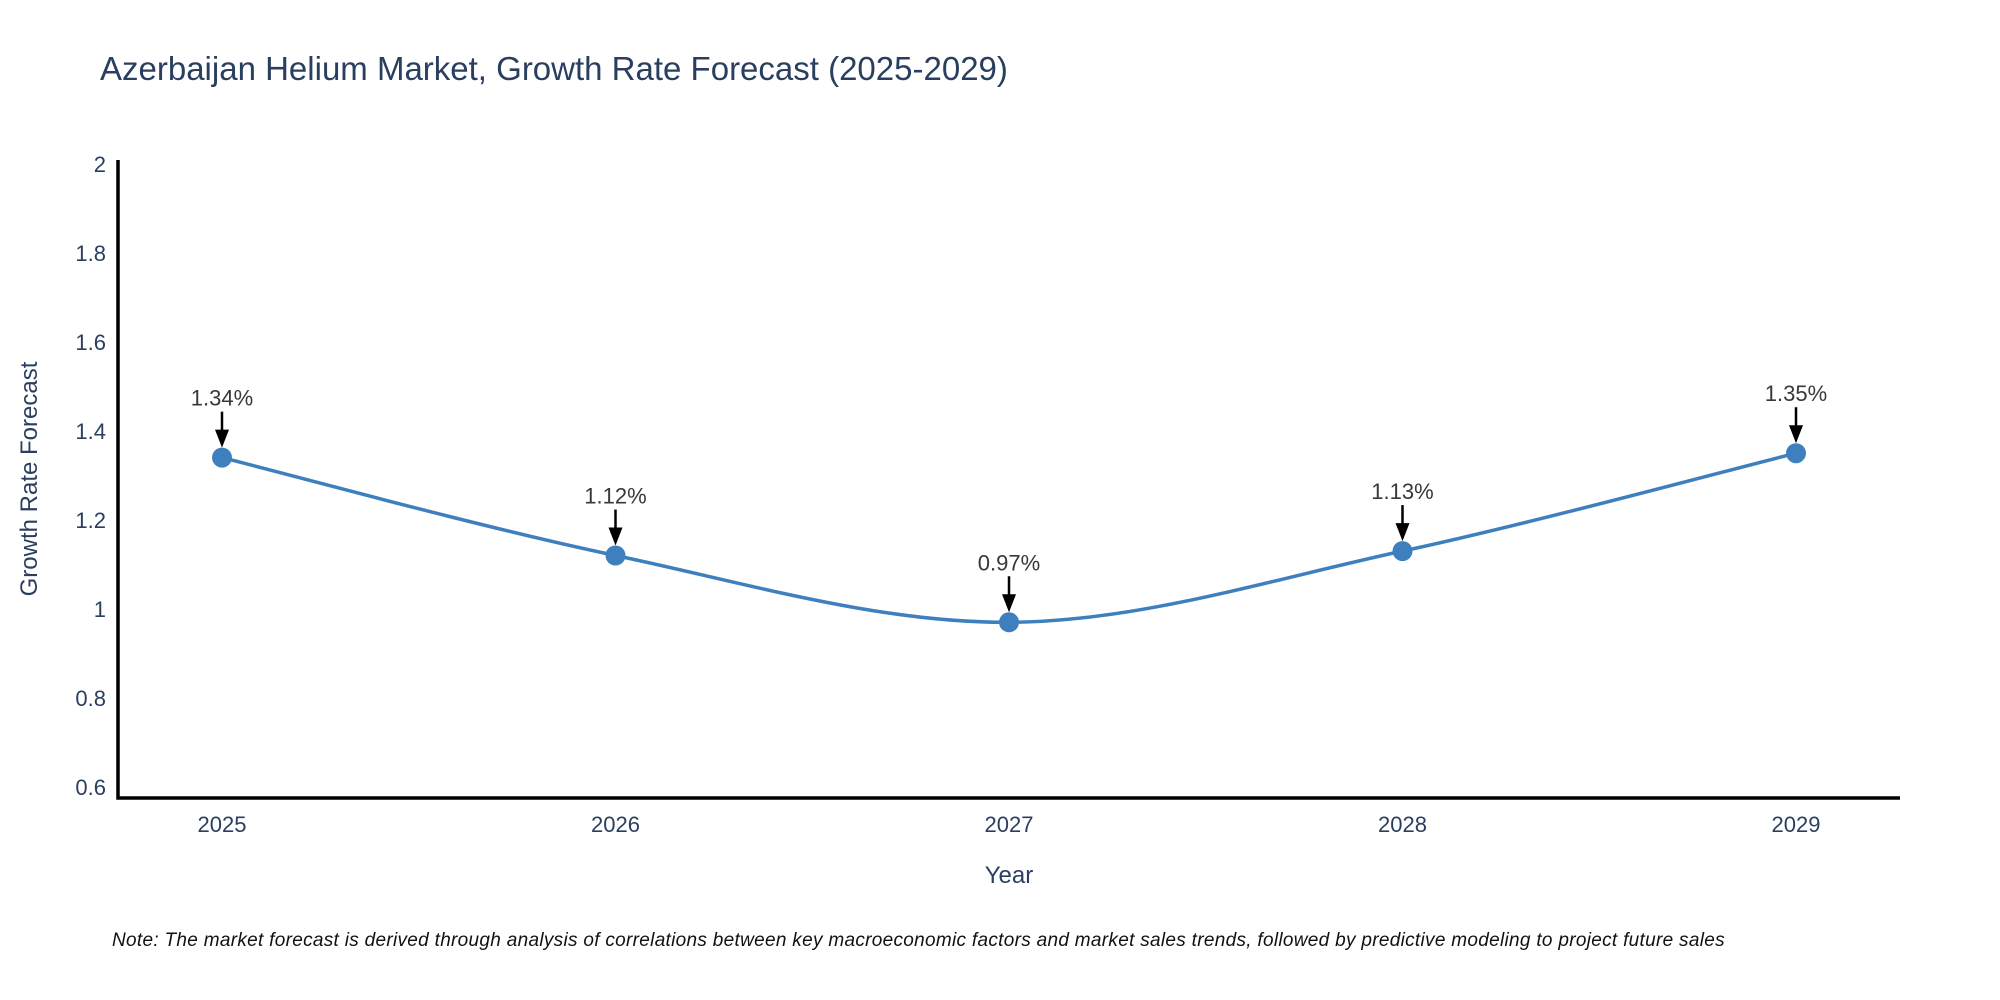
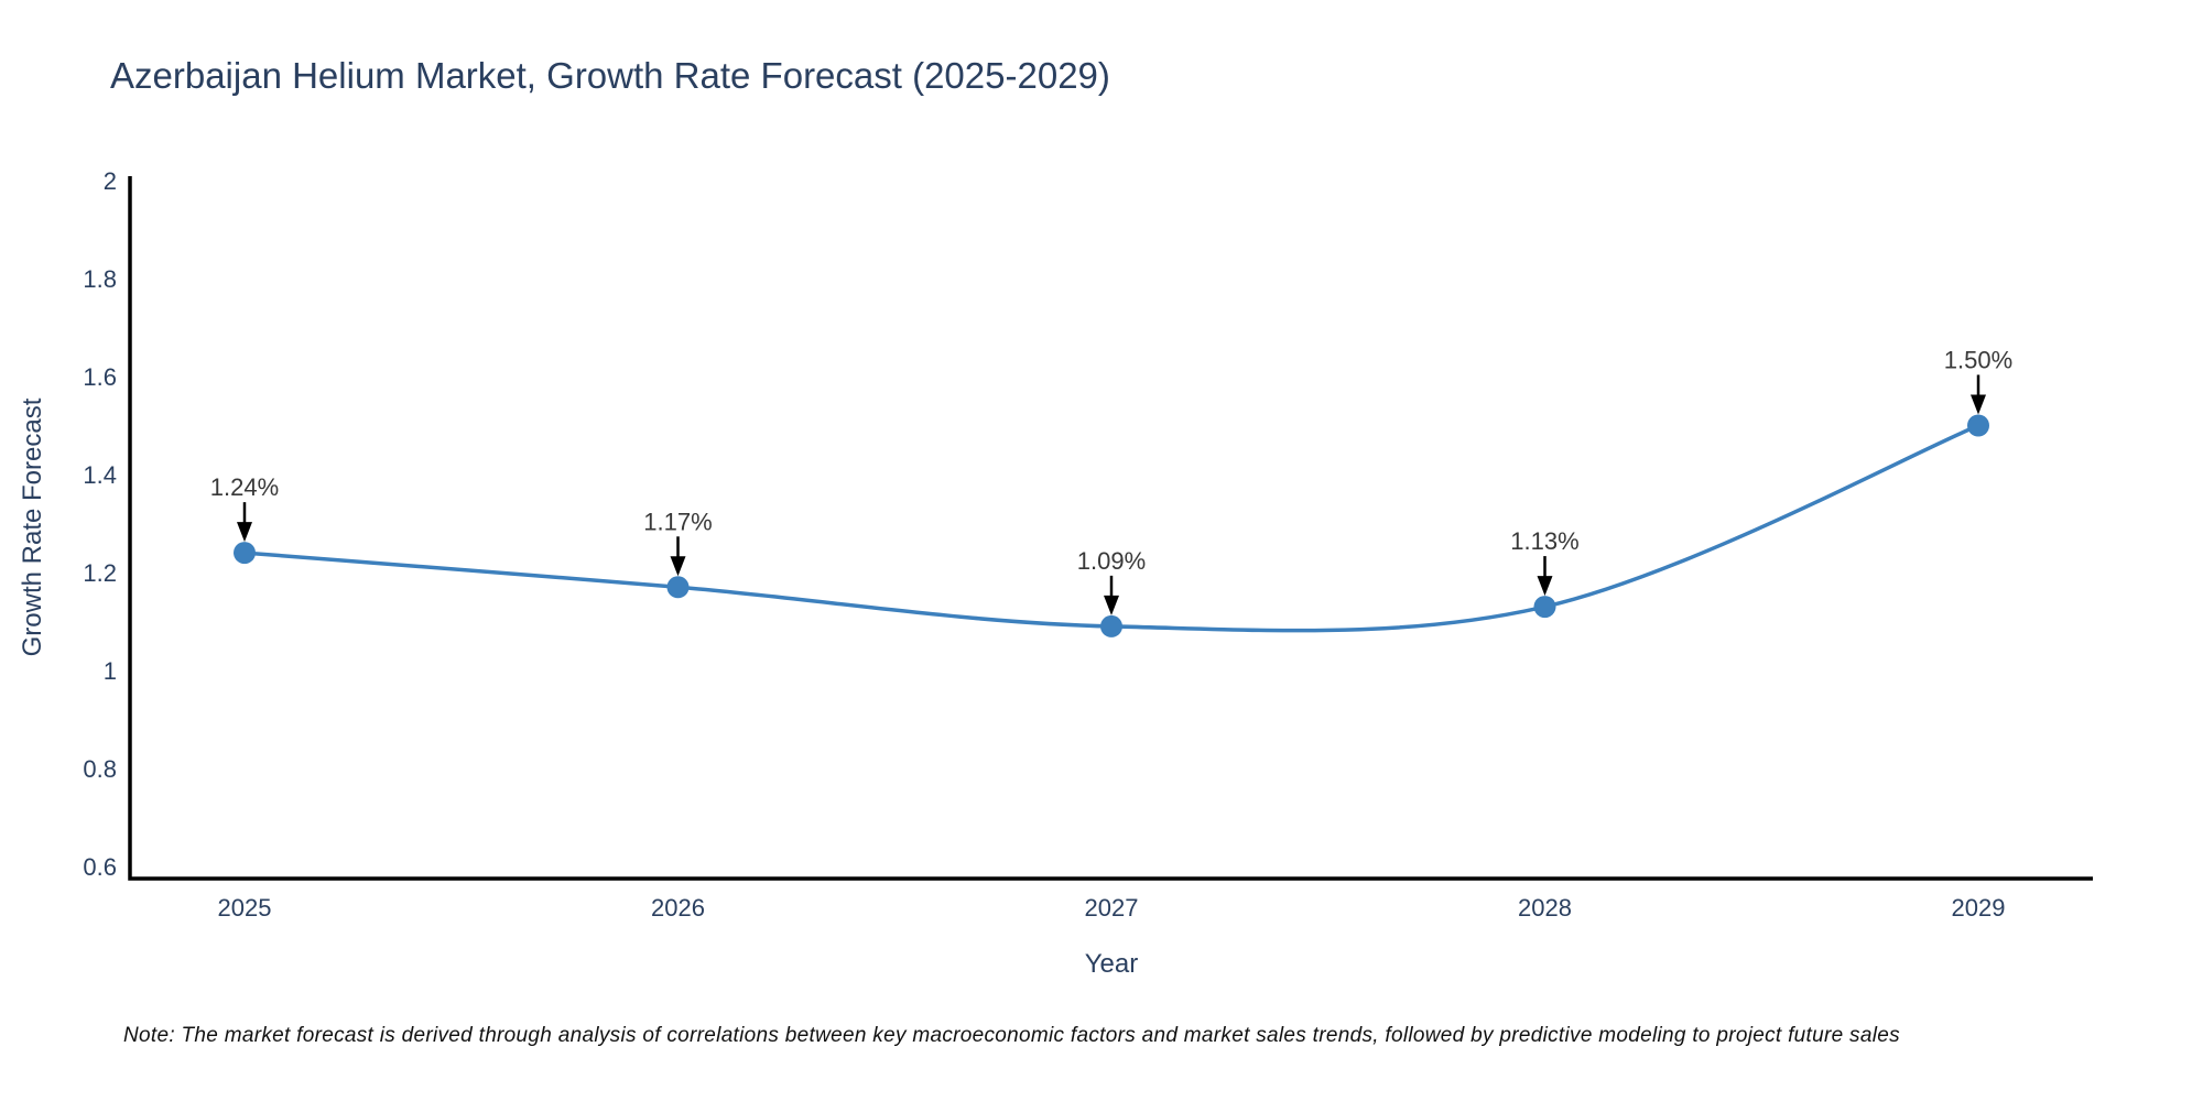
2025: 1.34% -> 1.24%
2026: 1.12% -> 1.17%
2027: 0.97% -> 1.09%
2029: 1.35% -> 1.50%
